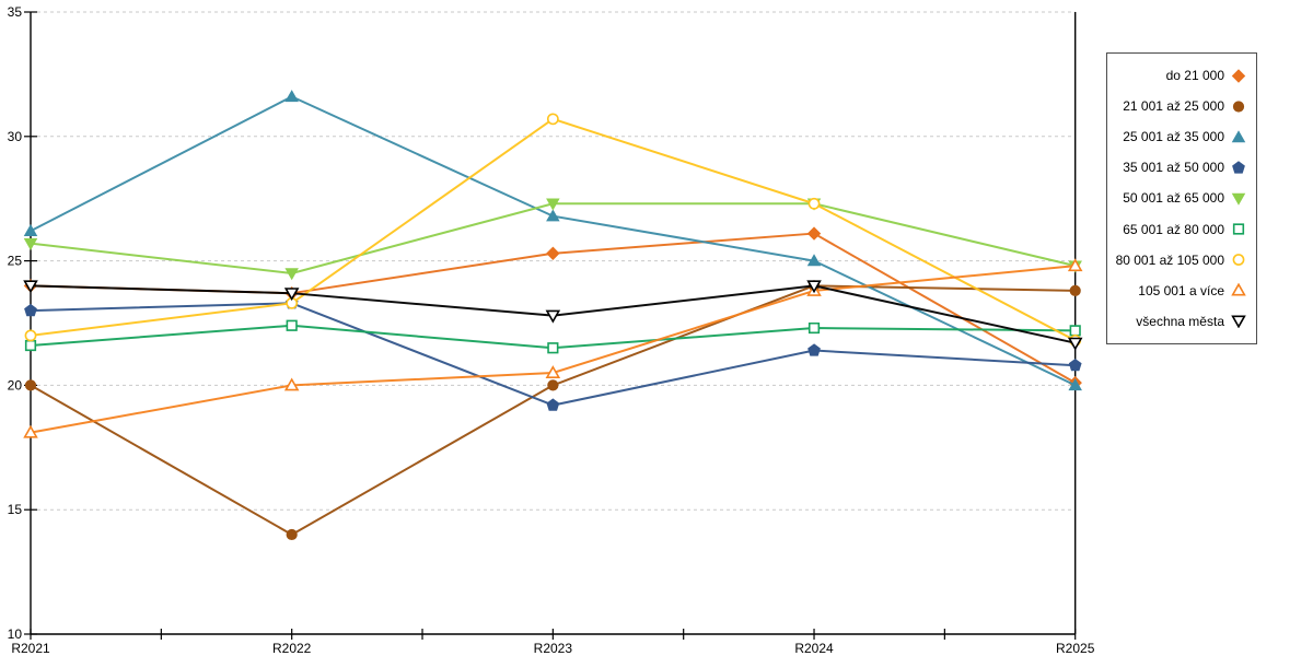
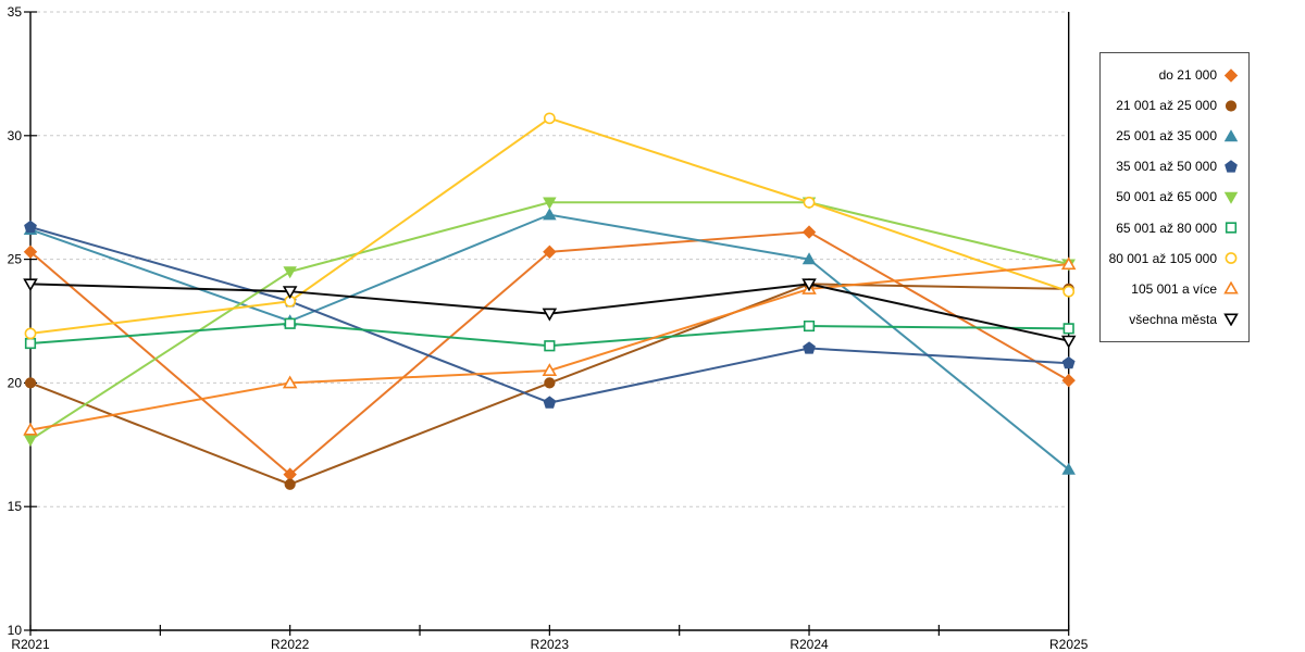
do 21 000/R2021: 24.0 -> 25.3
35 001 až 50 000/R2021: 23.0 -> 26.3
50 001 až 65 000/R2021: 25.7 -> 17.7
do 21 000/R2022: 23.7 -> 16.3
21 001 až 25 000/R2022: 14.0 -> 15.9
25 001 až 35 000/R2022: 31.6 -> 22.5
25 001 až 35 000/R2025: 20.0 -> 16.5
80 001 až 105 000/R2025: 21.8 -> 23.7
